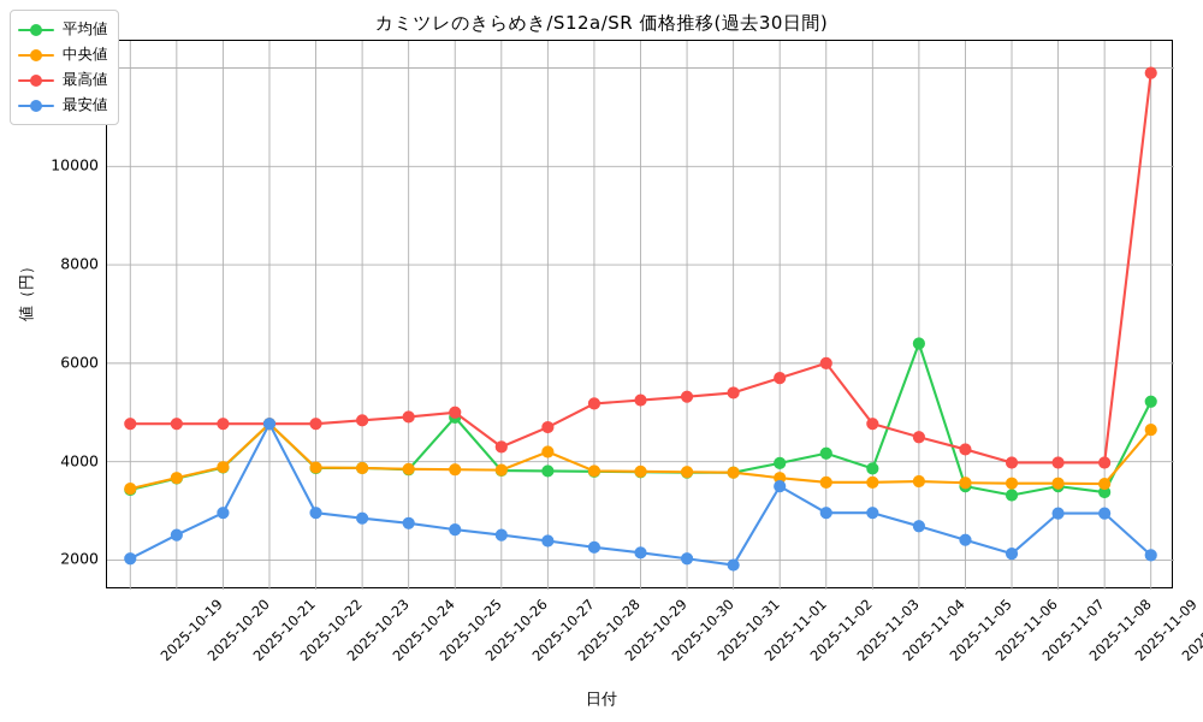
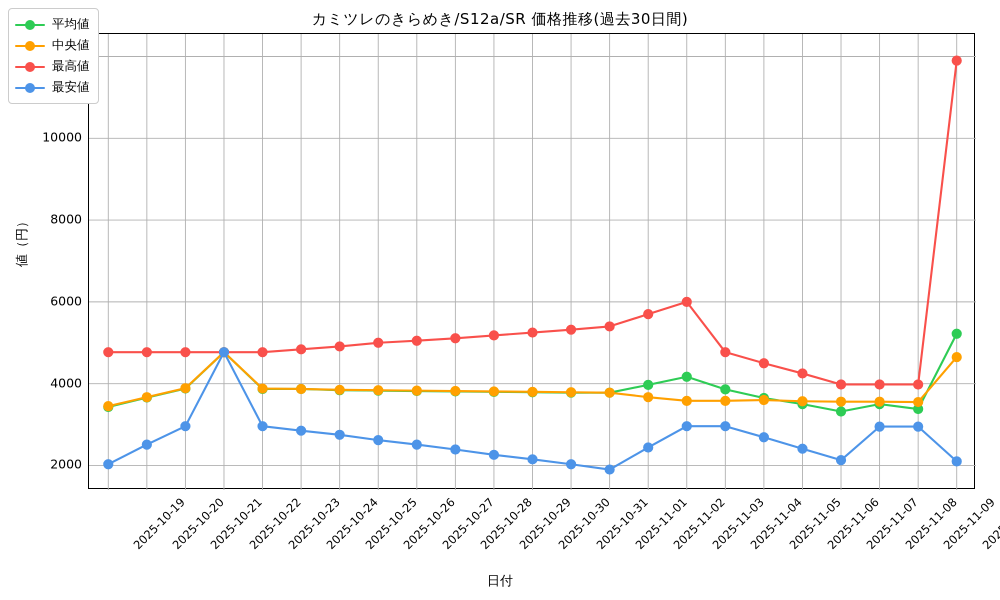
平均値/2025-10-26: 4900 -> 3800
最高値/2025-10-27: 4300 -> 5000
中央値/2025-10-28: 4200 -> 3800
最高値/2025-10-28: 4700 -> 5100
最安値/2025-11-02: 3500 -> 2400
平均値/2025-11-05: 6400 -> 3600
